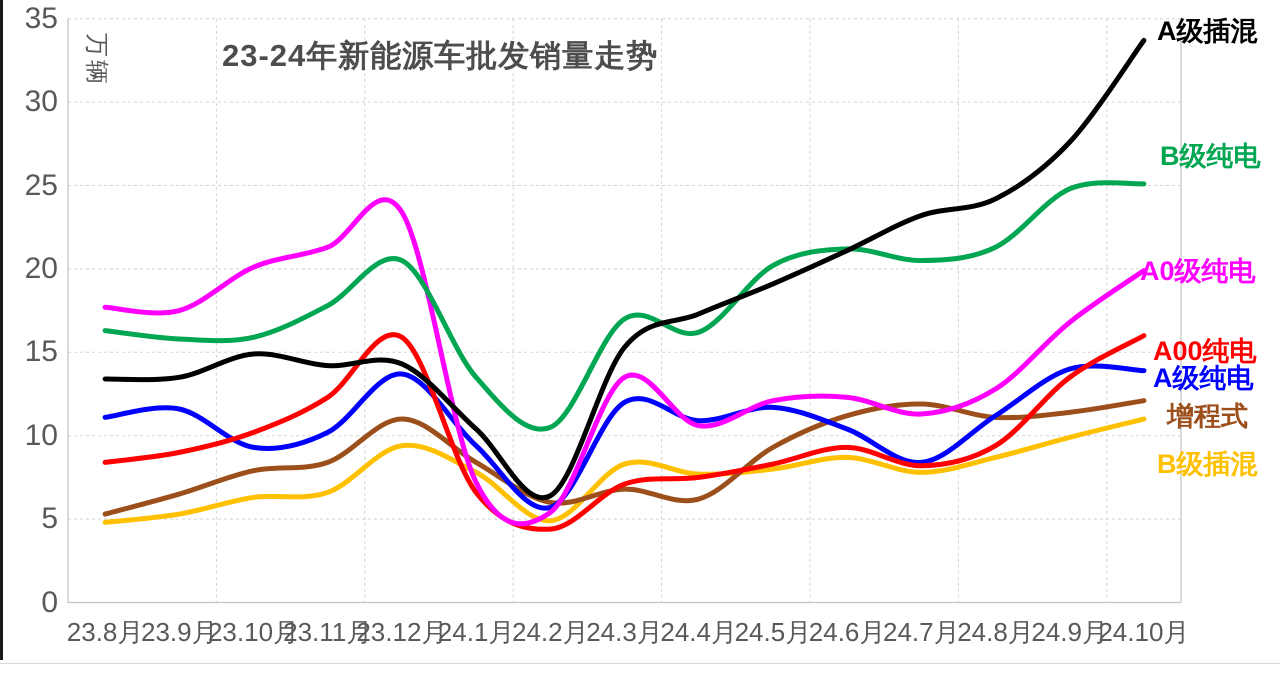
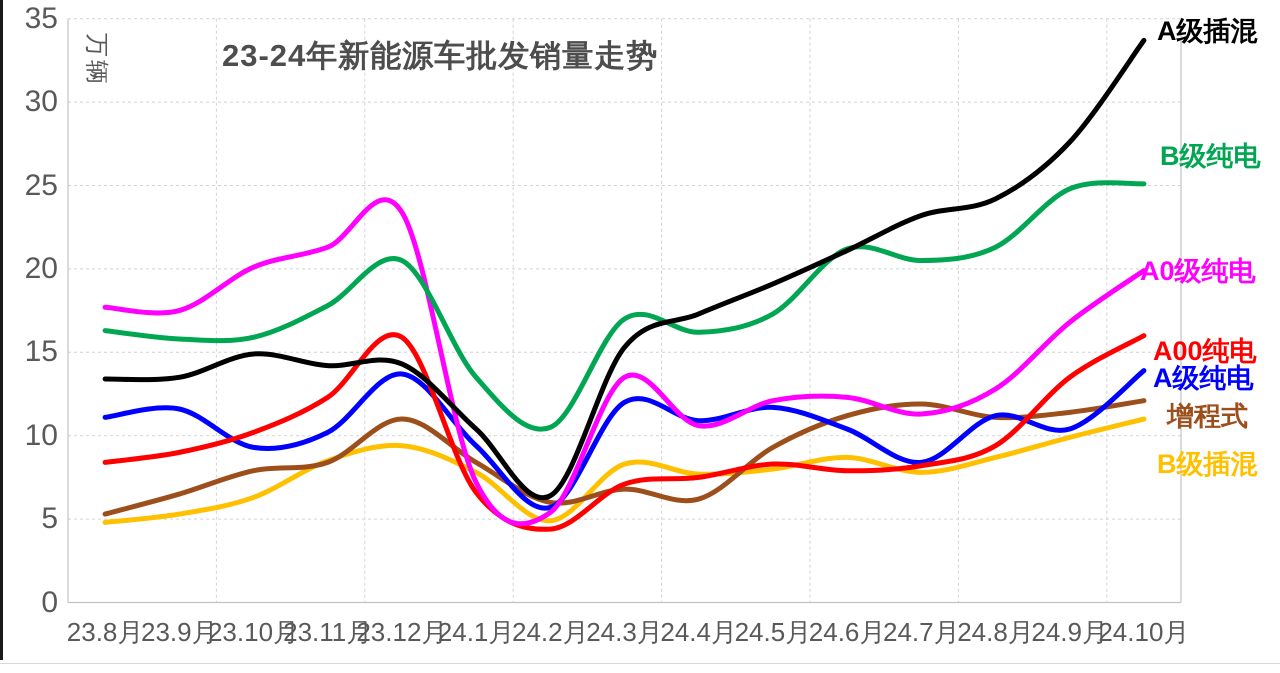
B级插混/23.11月: 6.6 -> 8.5
B级纯电/24.5月: 20.2 -> 17.3
A00纯电/24.6月: 9.3 -> 7.9
A级纯电/24.9月: 14.0 -> 10.4
